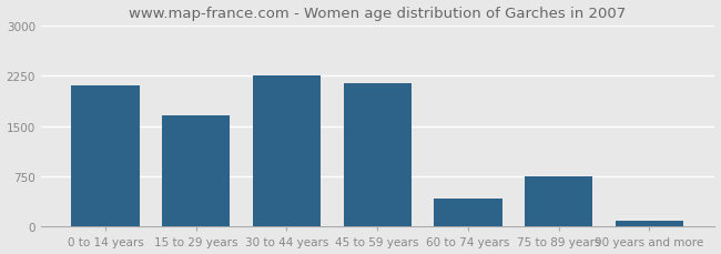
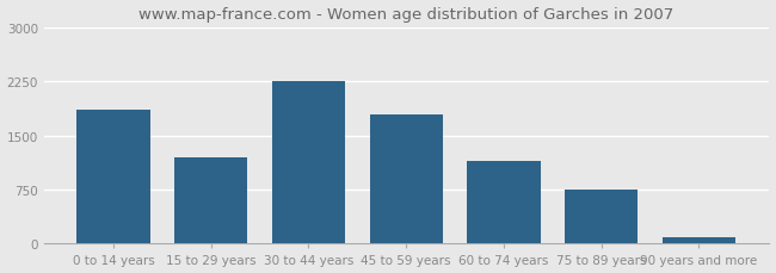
0 to 14 years: 2100 -> 1850
15 to 29 years: 1660 -> 1200
45 to 59 years: 2140 -> 1800
60 to 74 years: 420 -> 1150
